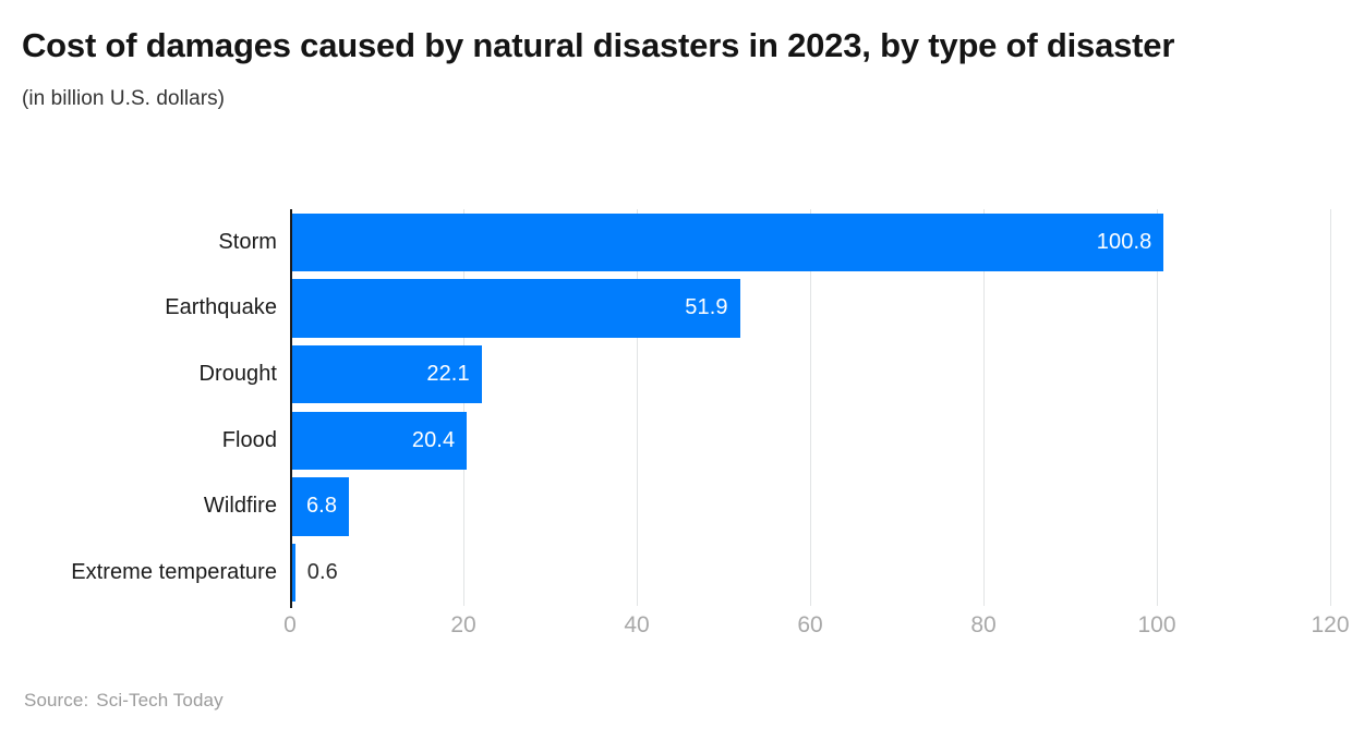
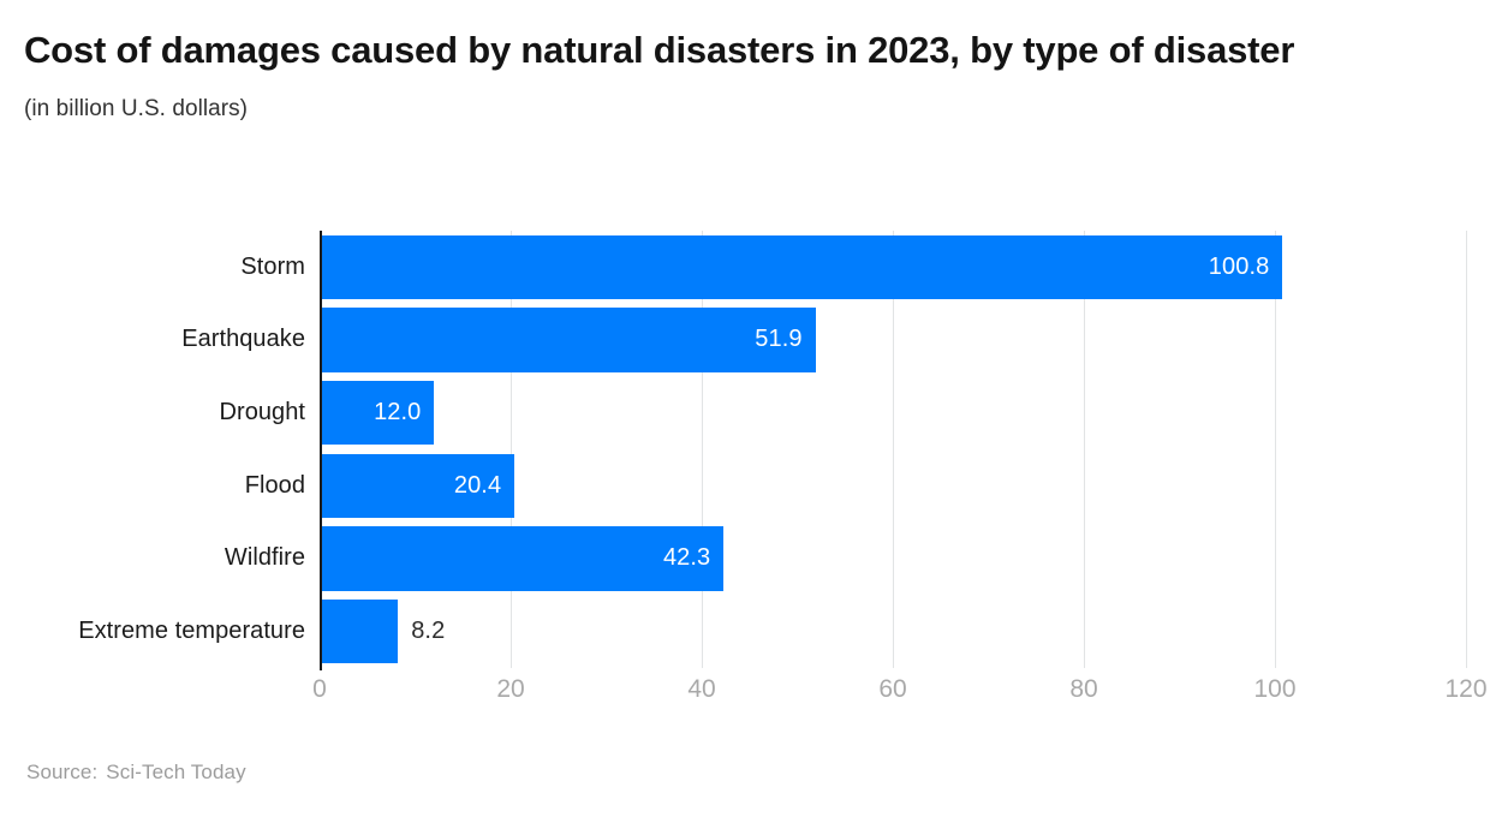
Drought: 22.1 -> 12.0
Wildfire: 6.8 -> 42.3
Extreme temperature: 0.6 -> 8.2
